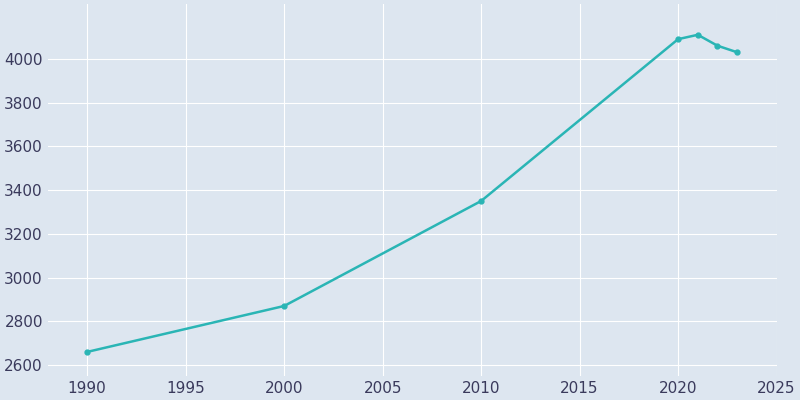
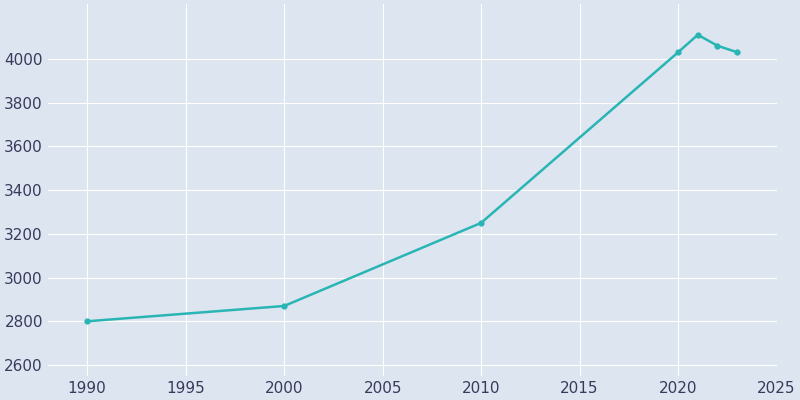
1990: 2660 -> 2800
2010: 3350 -> 3250
2020: 4090 -> 4030
